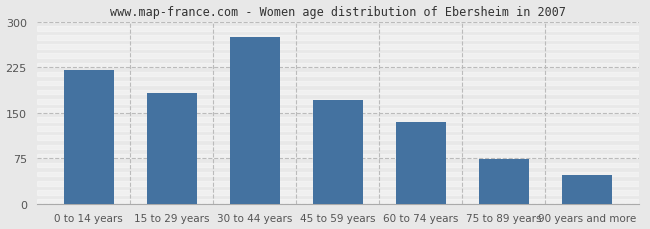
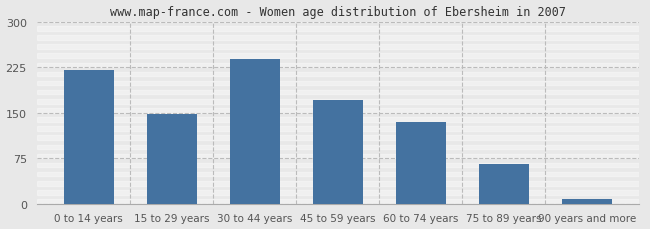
15 to 29 years: 182 -> 148
30 to 44 years: 274 -> 238
75 to 89 years: 74 -> 65
90 years and more: 48 -> 8
